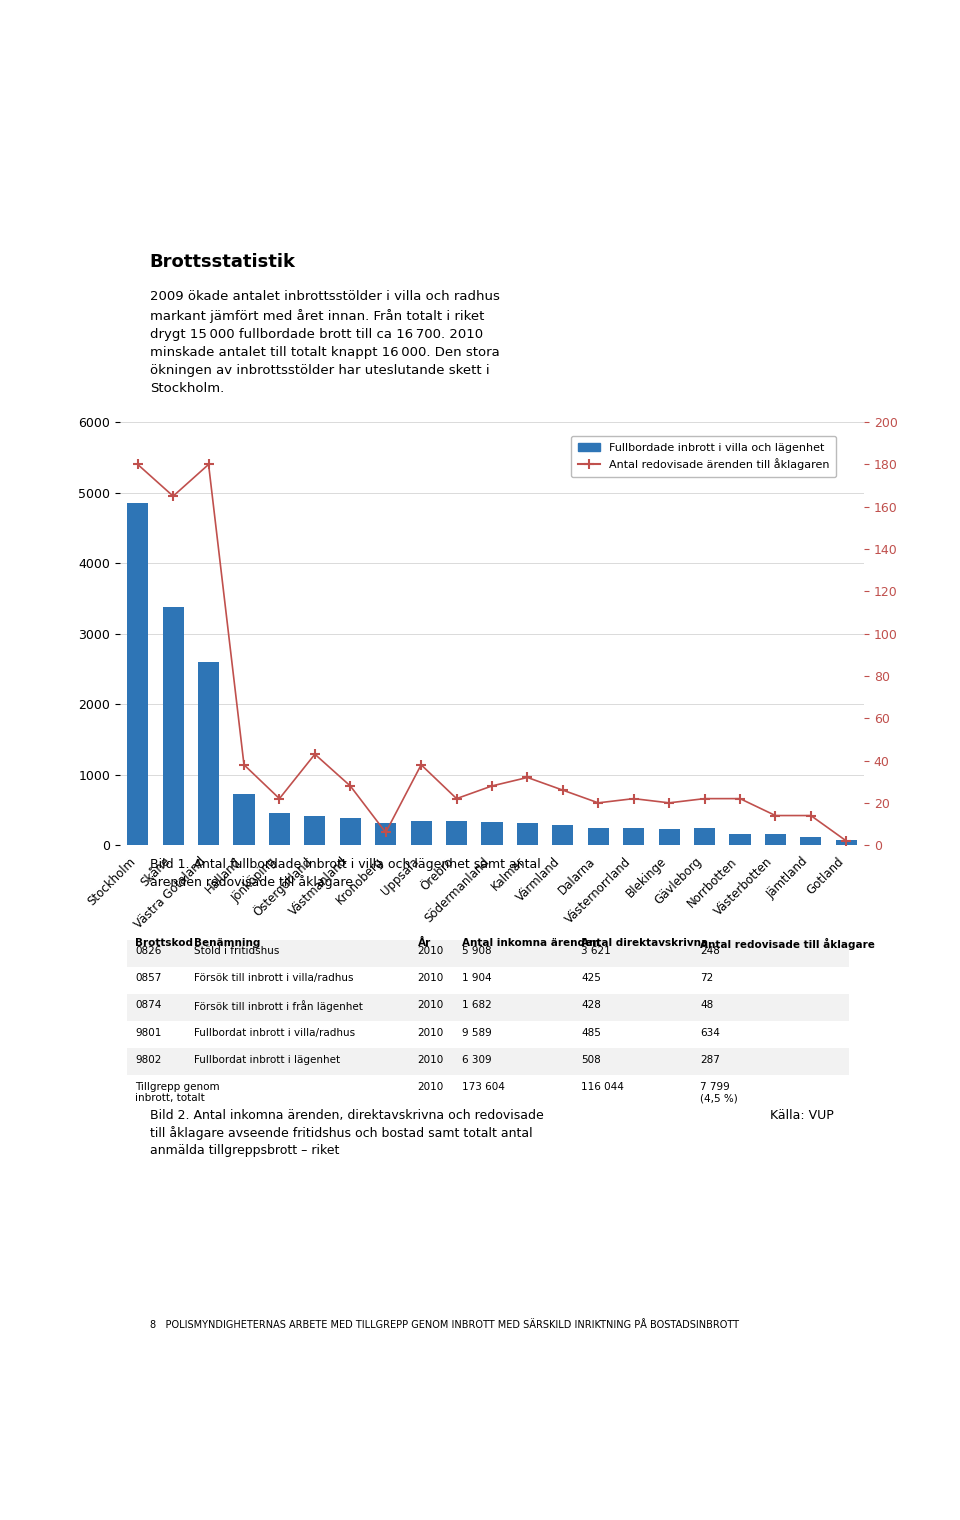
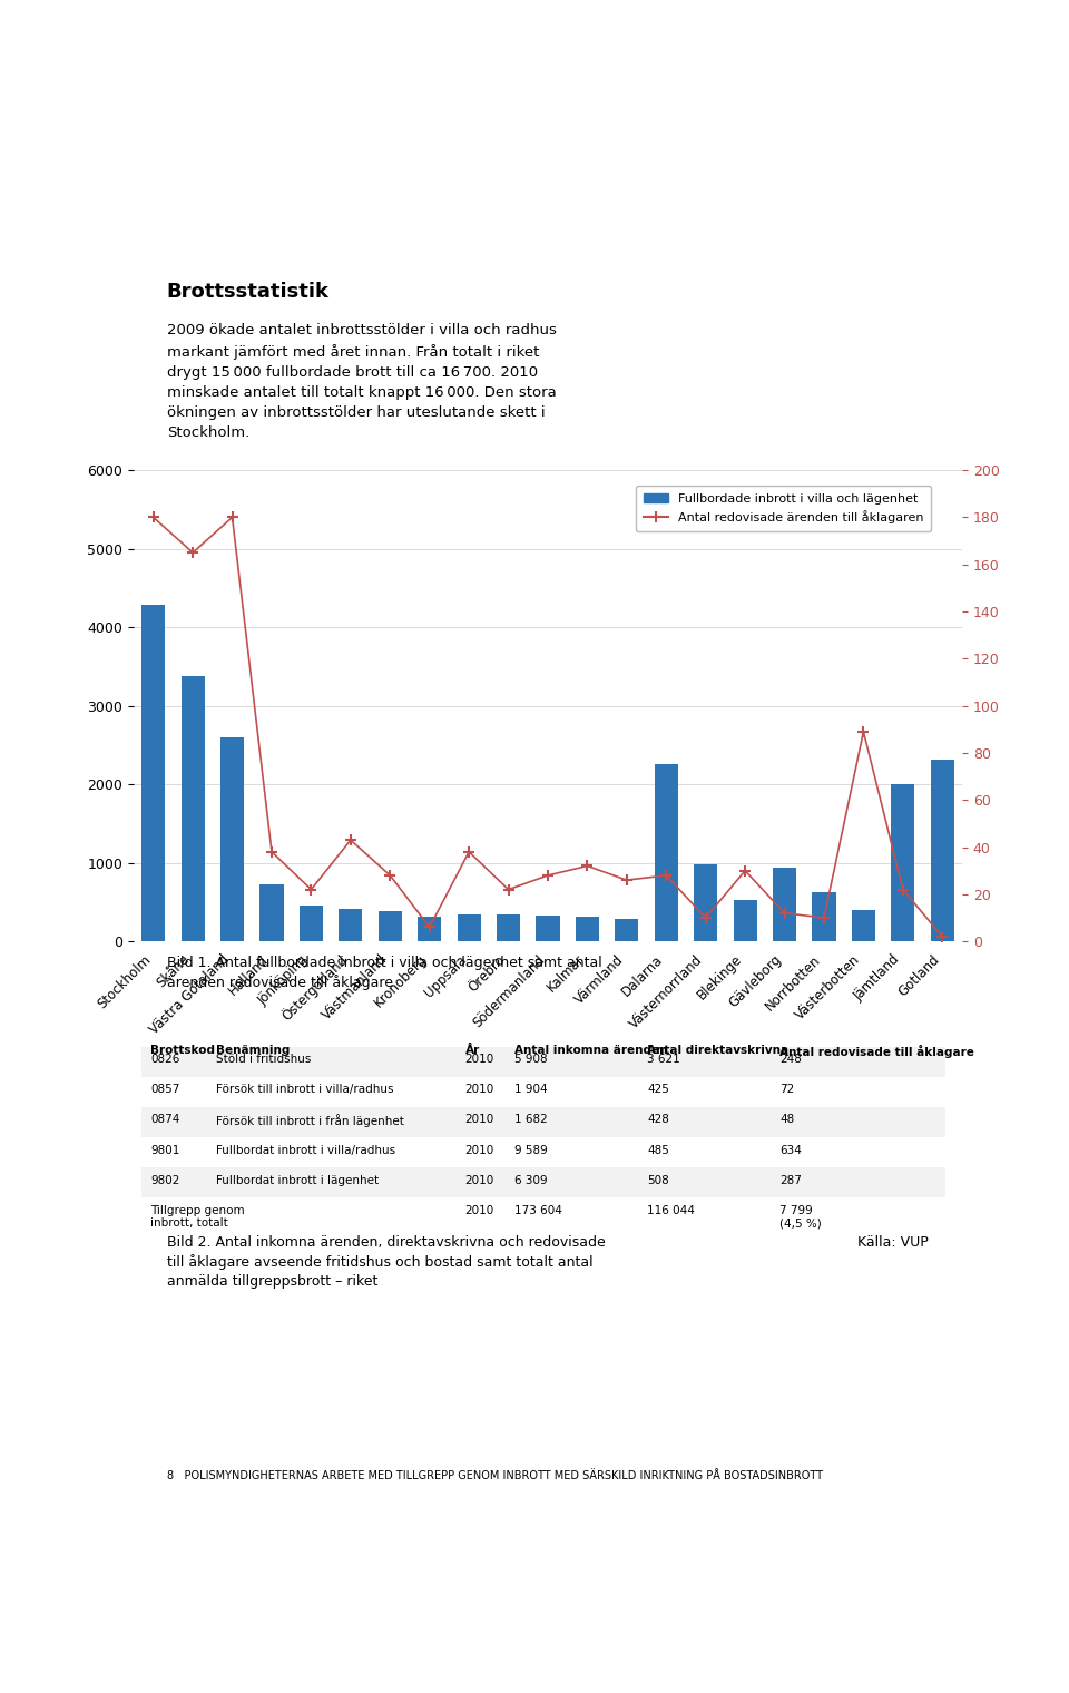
Fullbordade inbrott i villa och lägenhet/Stockholm: 4850 -> 4280
Fullbordade inbrott i villa och lägenhet/Dalarna: 250 -> 2260
Antal redovisade ärenden till åklagaren/Dalarna: 20 -> 28
Fullbordade inbrott i villa och lägenhet/Västernorrland: 240 -> 980
Antal redovisade ärenden till åklagaren/Västernorrland: 22 -> 10
Fullbordade inbrott i villa och lägenhet/Blekinge: 230 -> 520
Antal redovisade ärenden till åklagaren/Blekinge: 20 -> 30
Fullbordade inbrott i villa och lägenhet/Gävleborg: 240 -> 940
Antal redovisade ärenden till åklagaren/Gävleborg: 22 -> 12
Fullbordade inbrott i villa och lägenhet/Norrbotten: 160 -> 620
Antal redovisade ärenden till åklagaren/Norrbotten: 22 -> 10
Fullbordade inbrott i villa och lägenhet/Västerbotten: 160 -> 400
Antal redovisade ärenden till åklagaren/Västerbotten: 14 -> 89
Fullbordade inbrott i villa och lägenhet/Jämtland: 120 -> 2000
Antal redovisade ärenden till åklagaren/Jämtland: 14 -> 22
Fullbordade inbrott i villa och lägenhet/Gotland: 70 -> 2320
